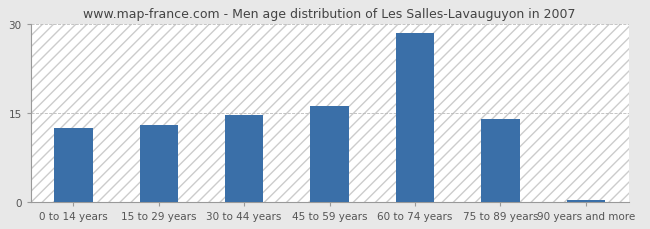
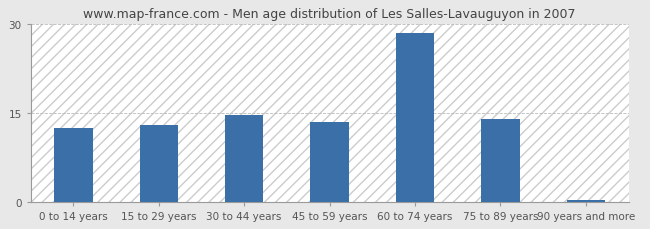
45 to 59 years: 16.2 -> 13.4
